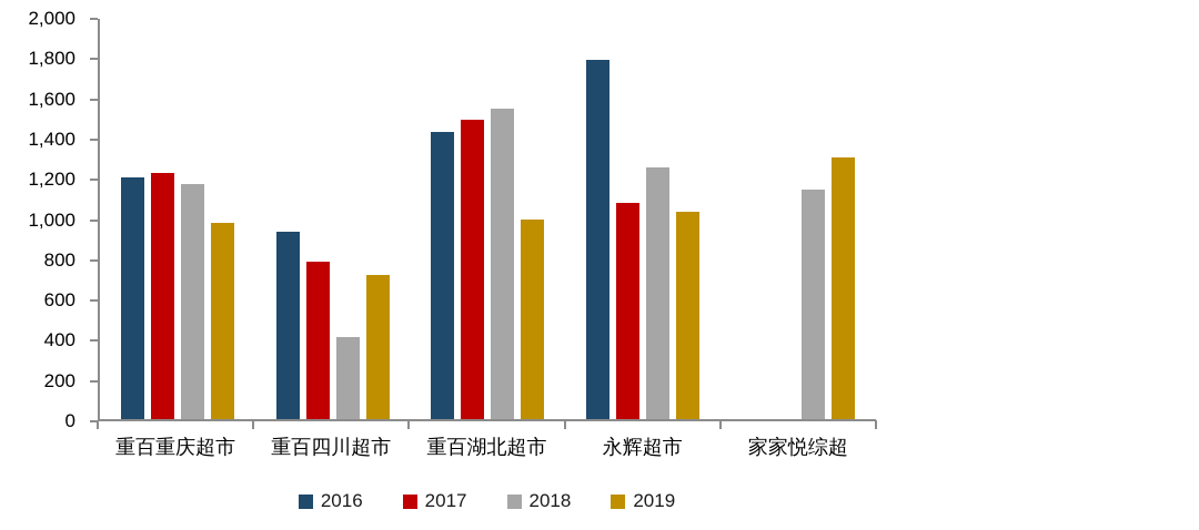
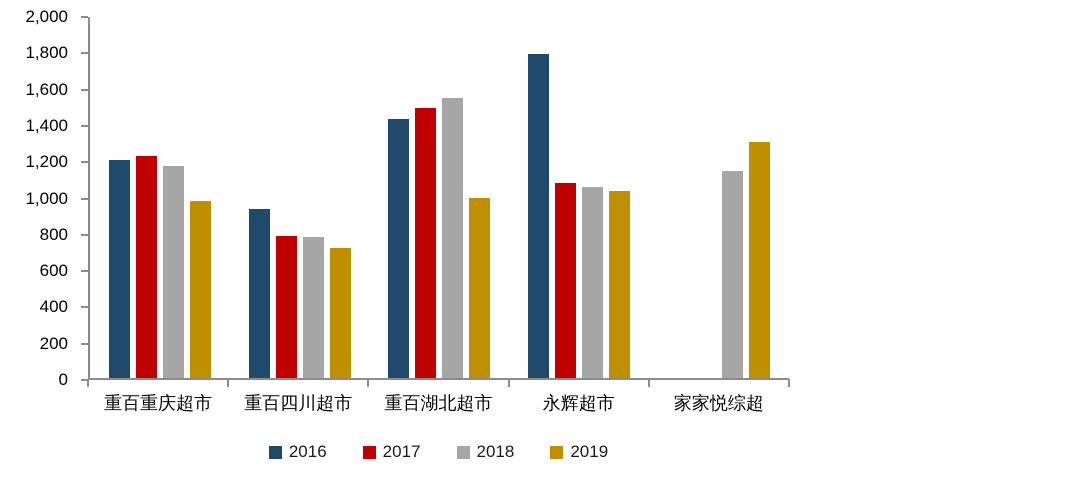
2018/重百四川超市: 410 -> 780
2018/永辉超市: 1250 -> 1060
